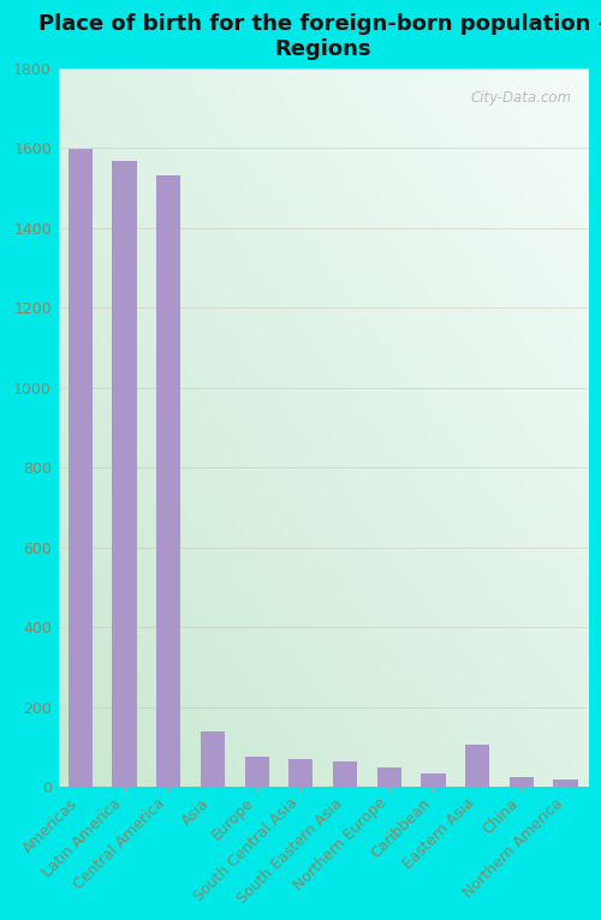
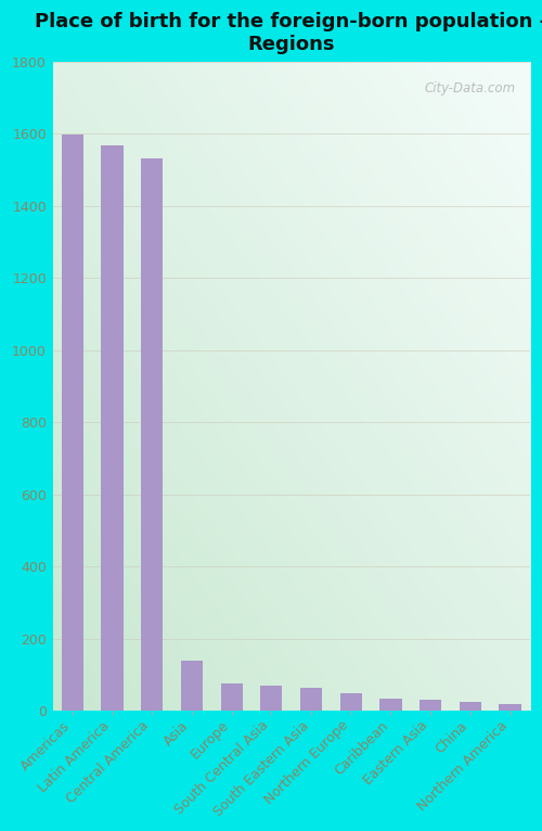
Eastern Asia: 105 -> 30
